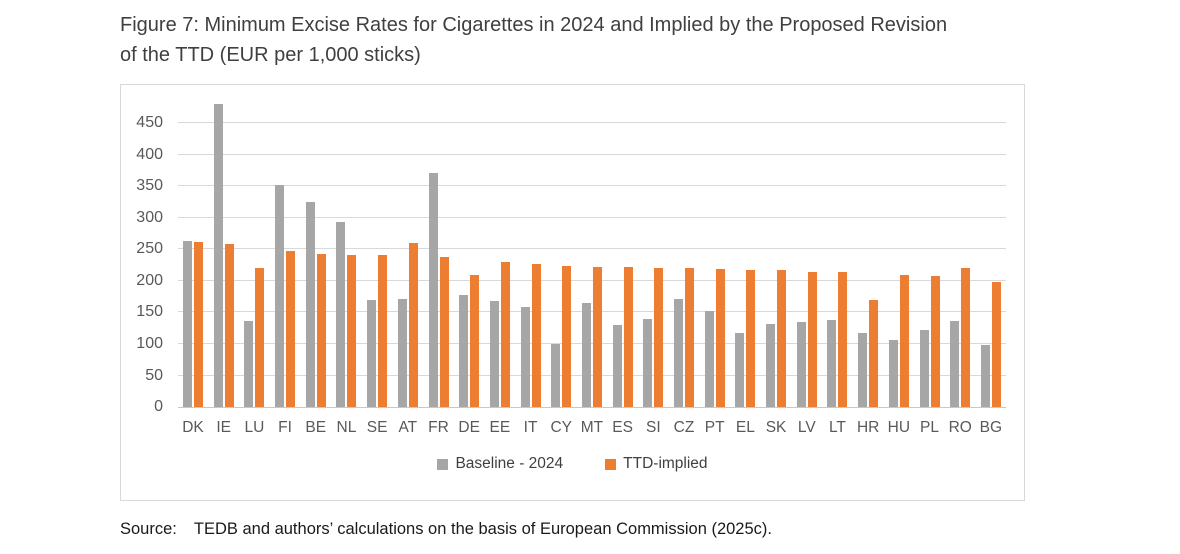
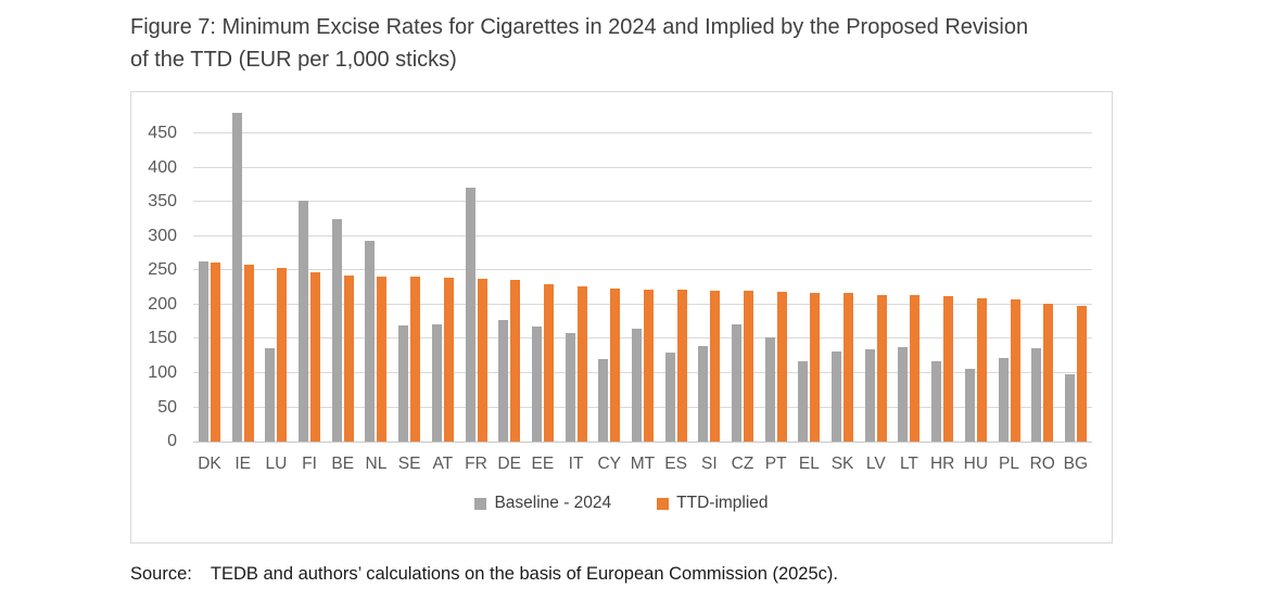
TTD-implied/LU: 220 -> 250
TTD-implied/AT: 260 -> 240
TTD-implied/DE: 210 -> 240
Baseline - 2024/CY: 100 -> 120
TTD-implied/HR: 170 -> 210
TTD-implied/RO: 220 -> 200
